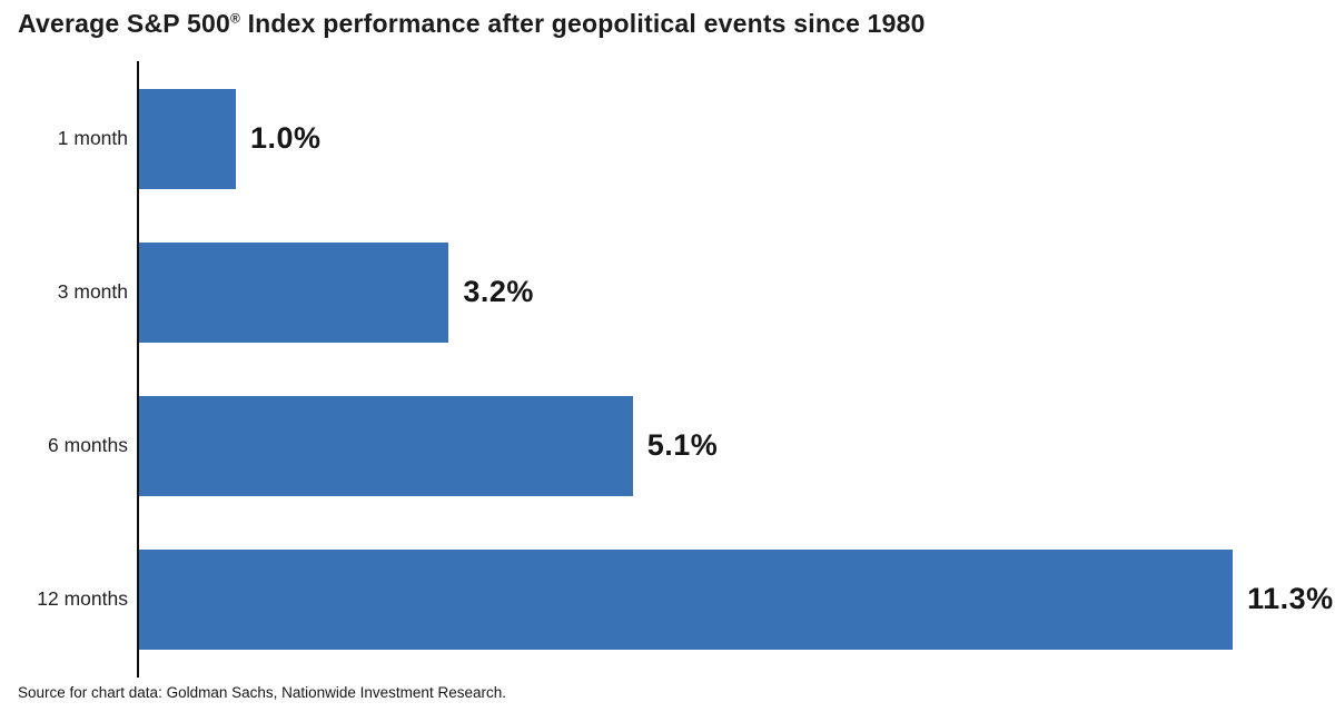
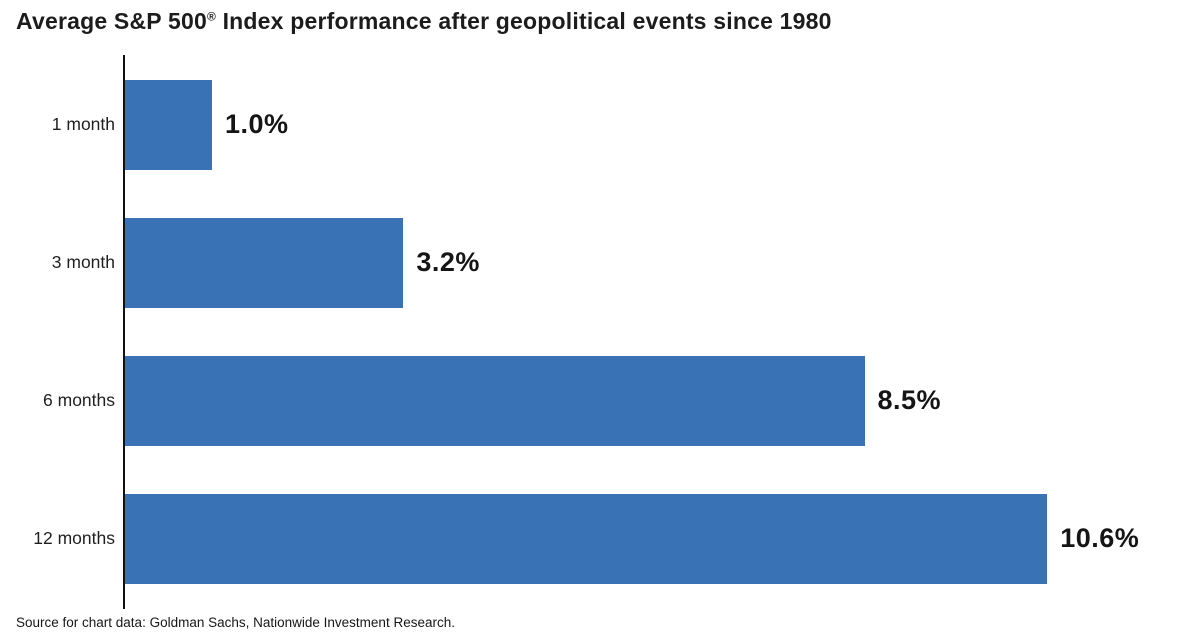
6 months: 5.1% -> 8.5%
12 months: 11.3% -> 10.6%
